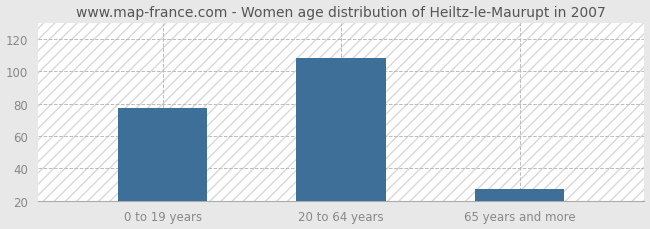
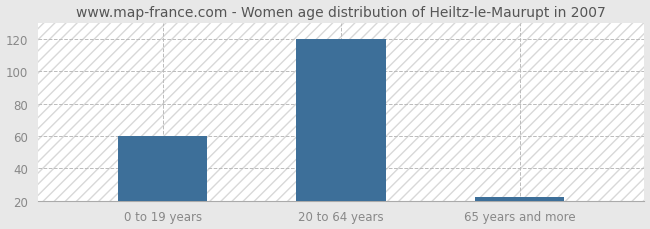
0 to 19 years: 77 -> 60
20 to 64 years: 108 -> 120
65 years and more: 27 -> 22
